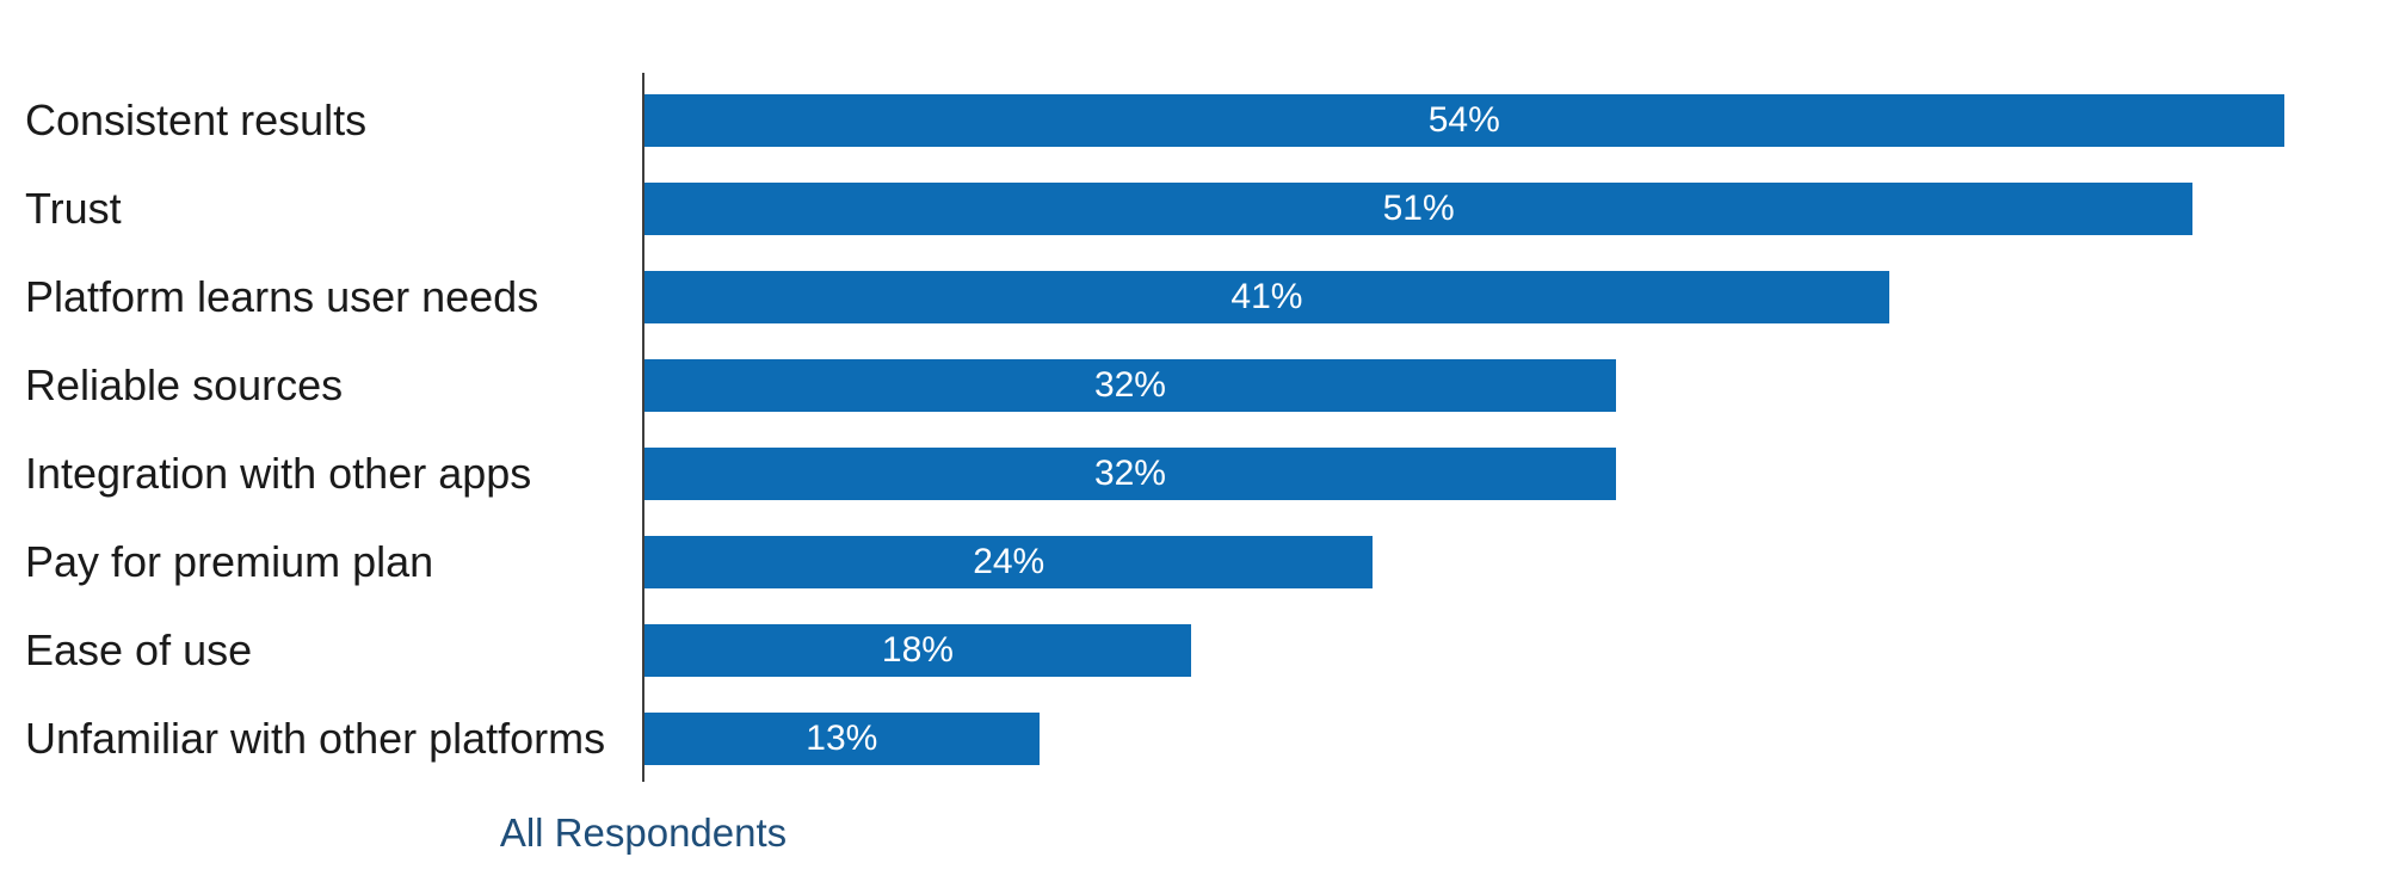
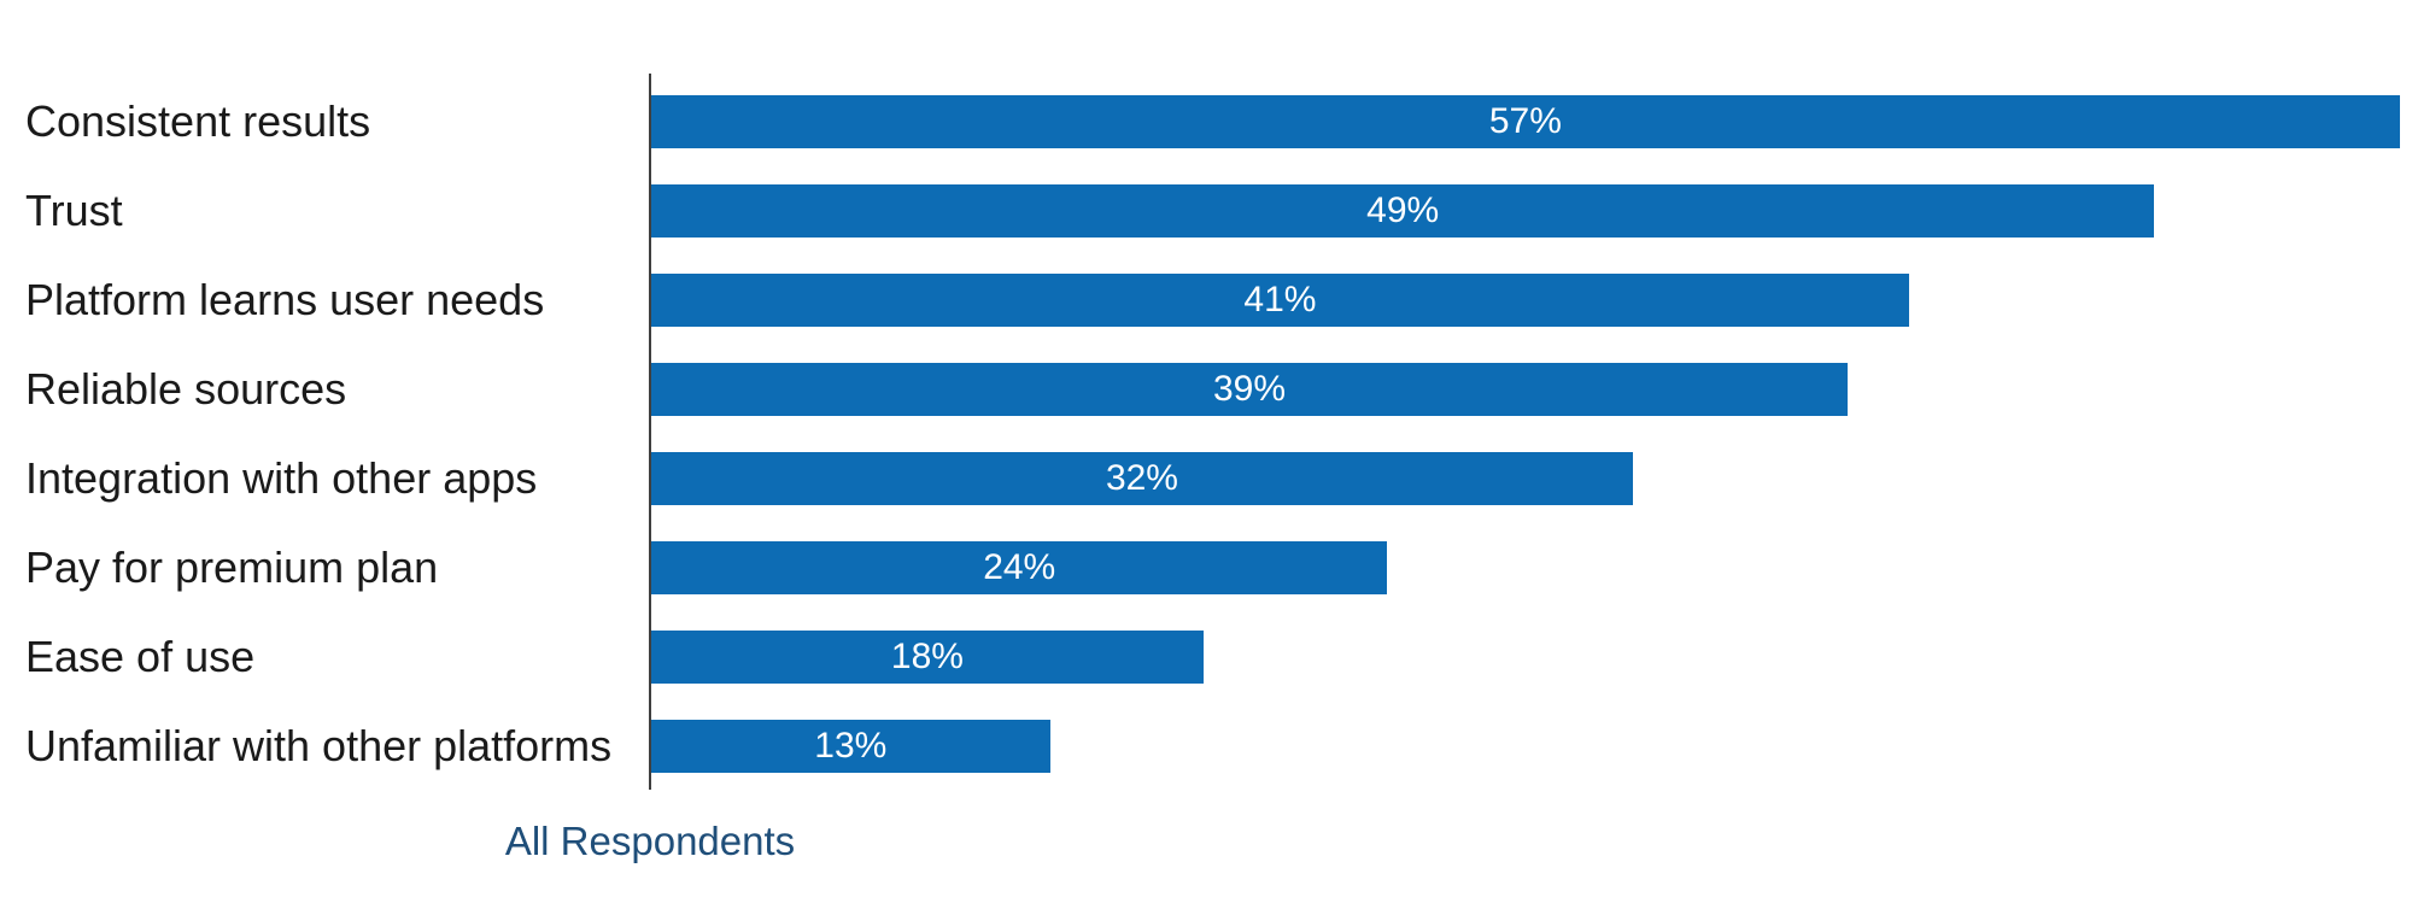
Consistent results: 54% -> 57%
Trust: 51% -> 49%
Reliable sources: 32% -> 39%
